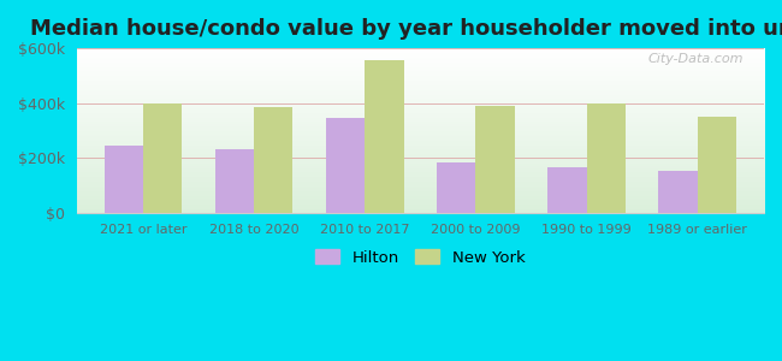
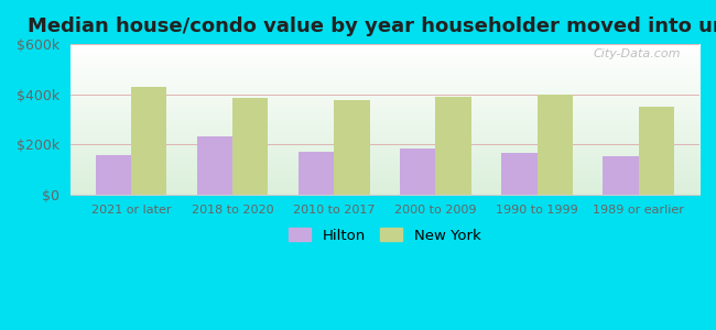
Hilton/2021 or later: $245k -> $155k
New York/2021 or later: $400k -> $430k
Hilton/2010 to 2017: $345k -> $168k
New York/2010 to 2017: $555k -> $378k
